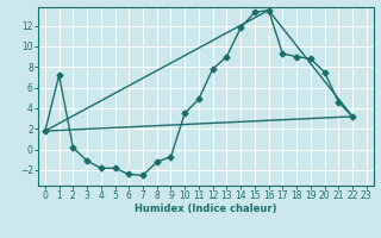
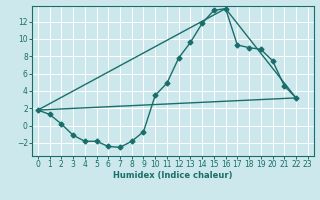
1: 7.2 -> 1.3
8: -1.2 -> -1.8
13: 9.0 -> 9.6
